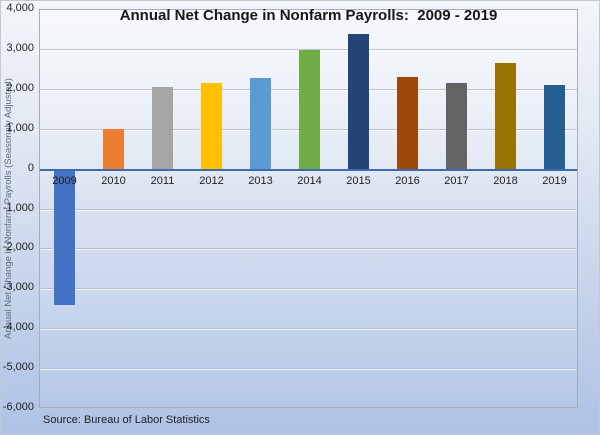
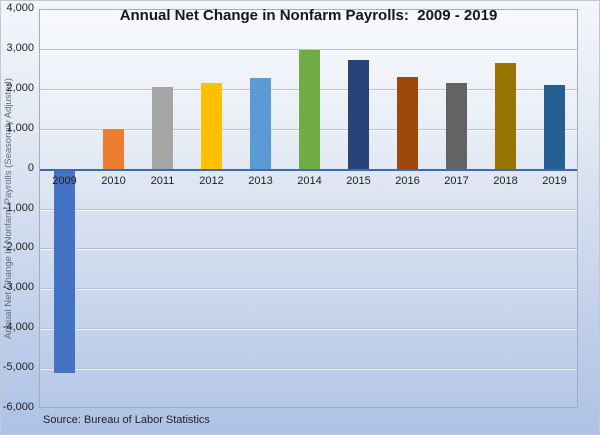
2009: -3400 -> -5100
2015: 3400 -> 2800
